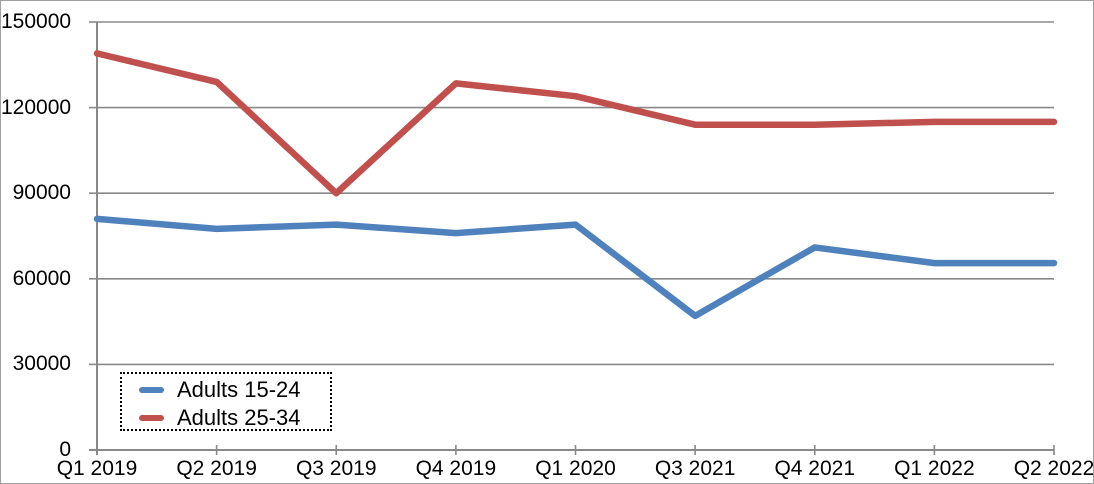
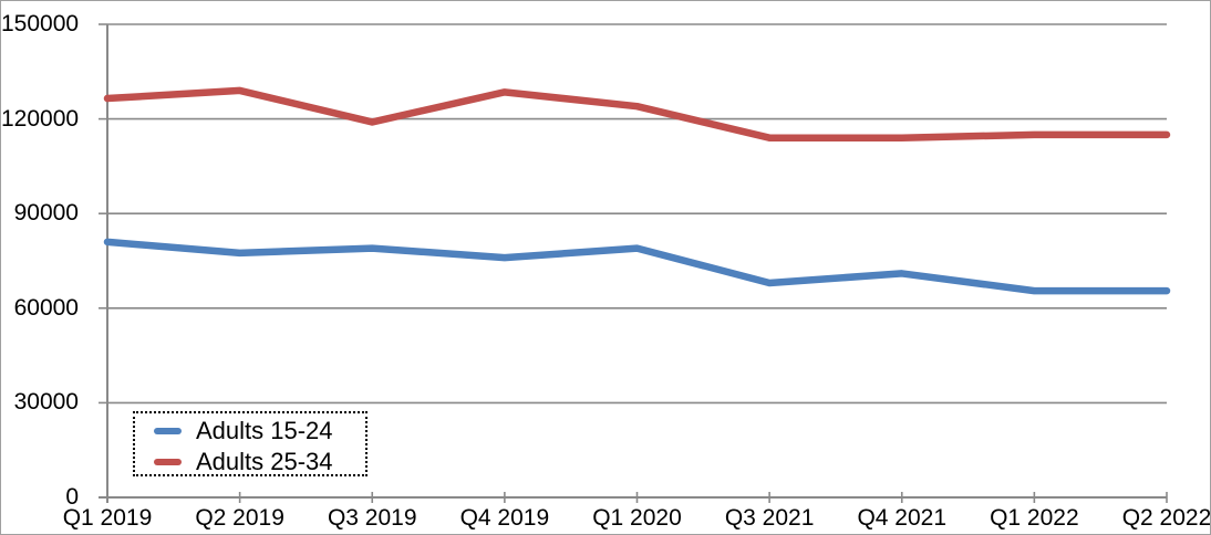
Adults 25-34/Q1 2019: 139000 -> 126000
Adults 25-34/Q3 2019: 90000 -> 119000
Adults 15-24/Q3 2021: 47000 -> 68000
